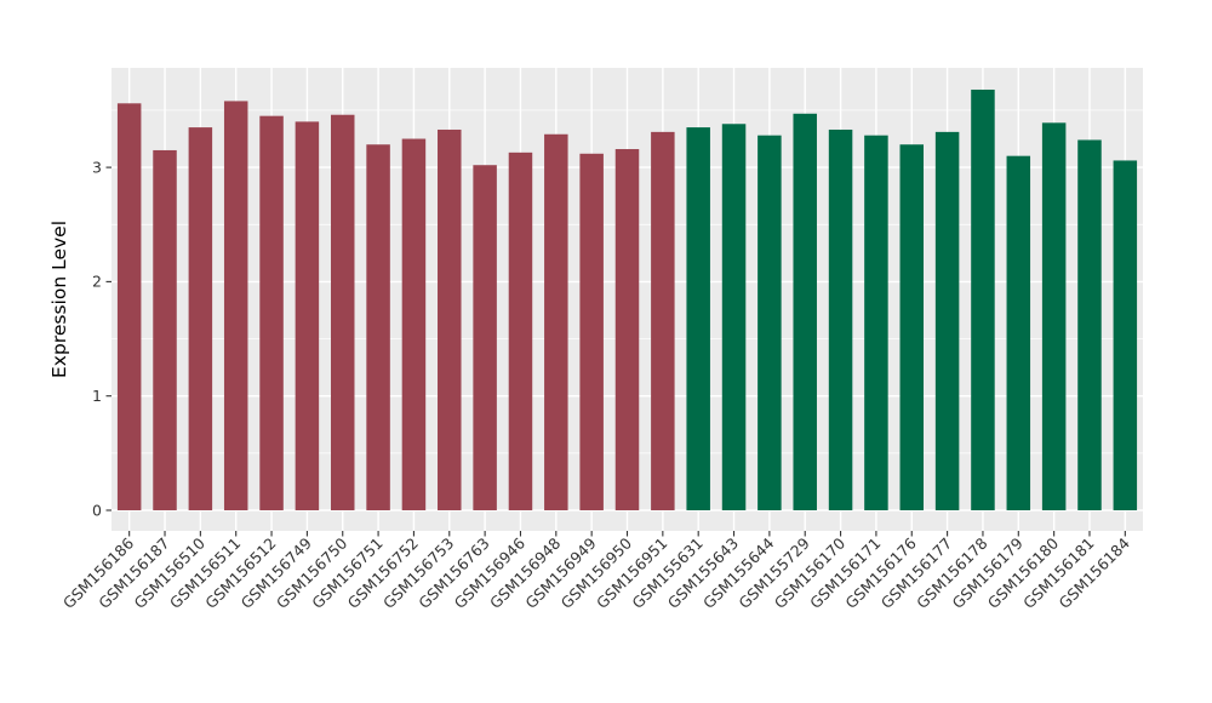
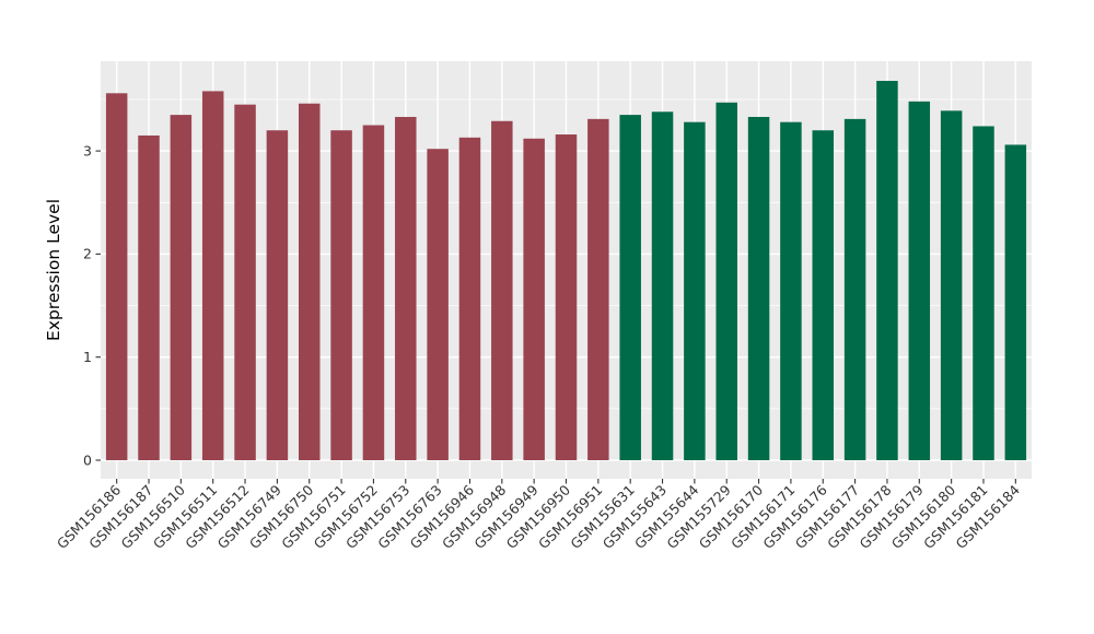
GSM156749: 3.4 -> 3.2
GSM156179: 3.1 -> 3.5
